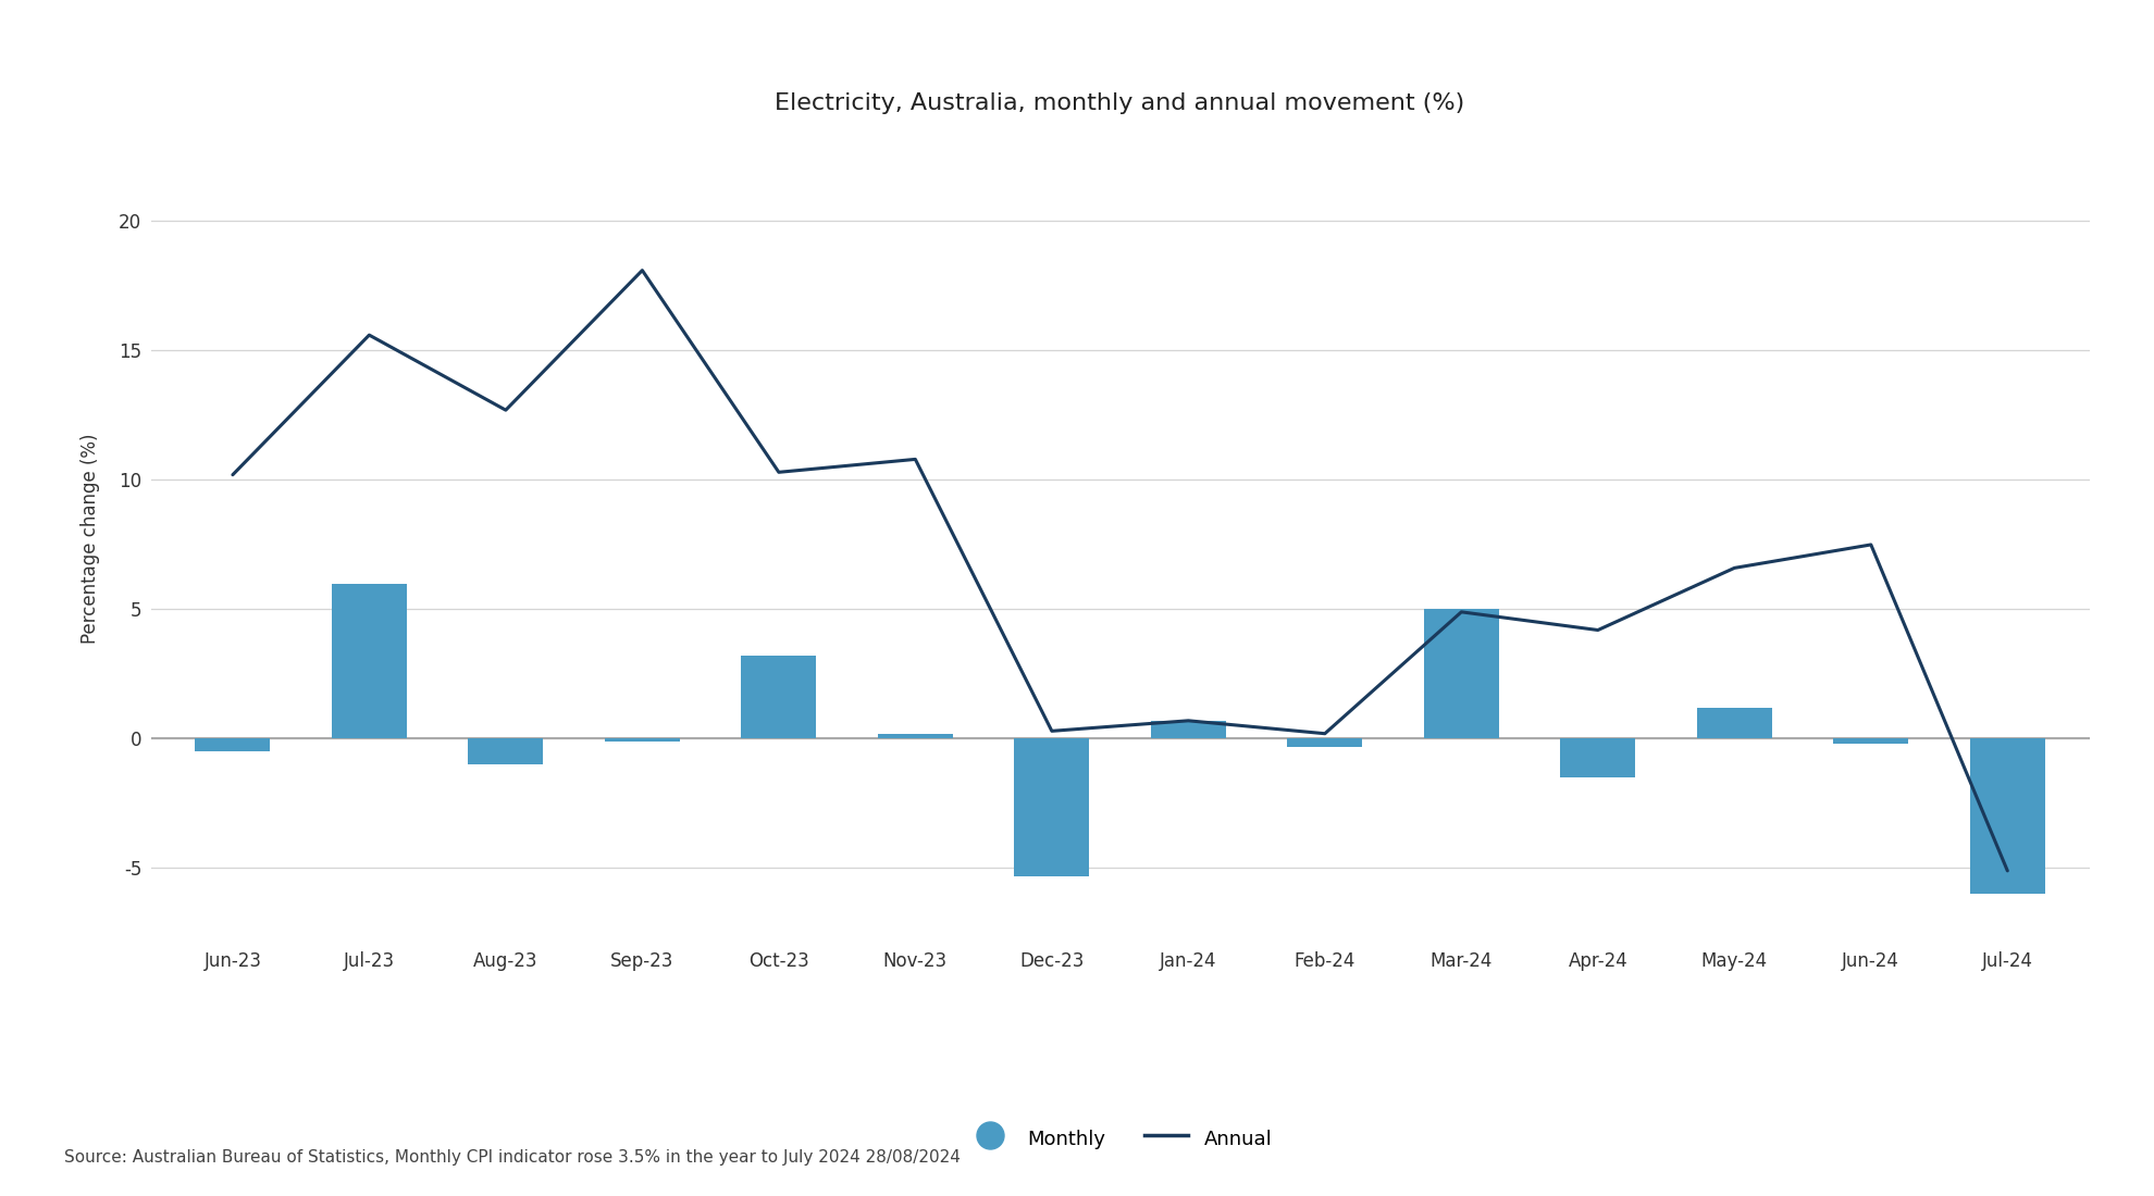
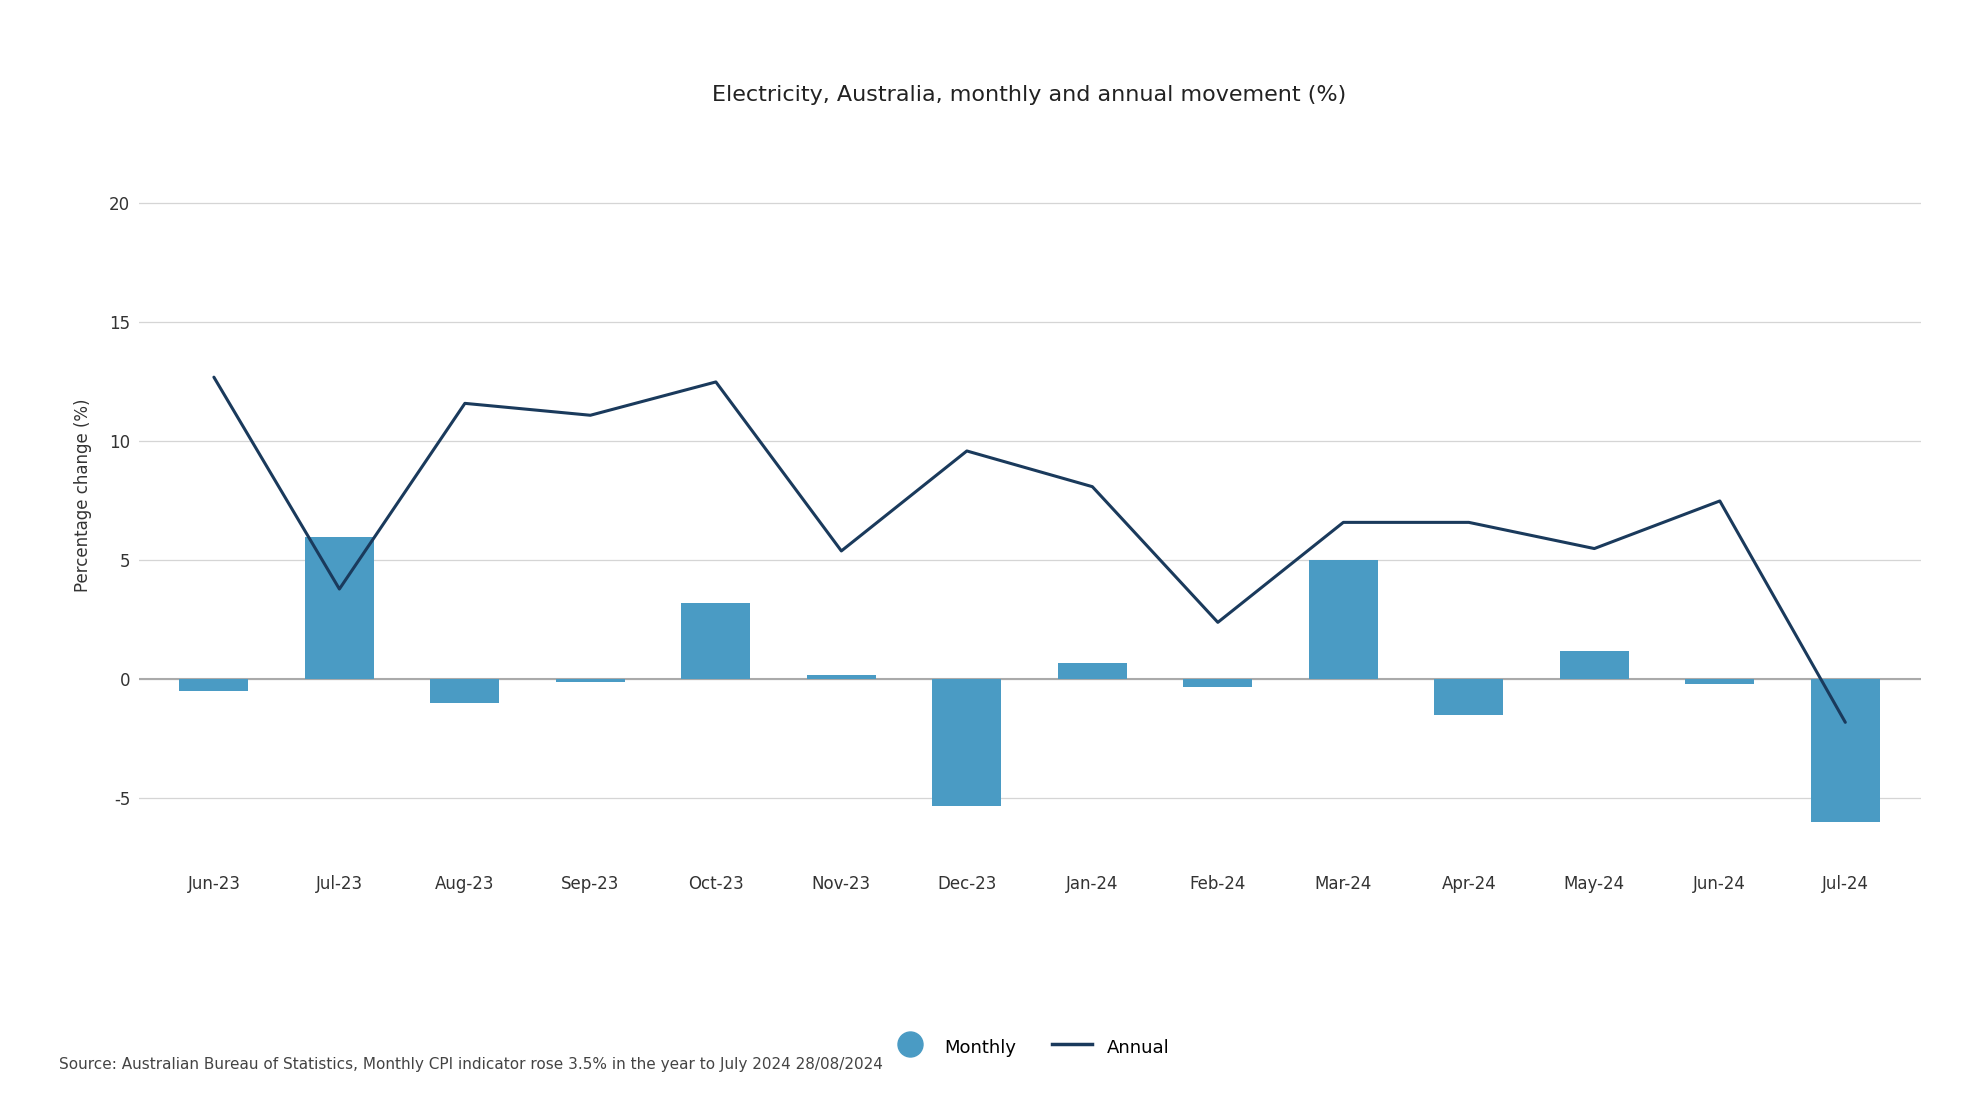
Annual/Jun-23: 10.2 -> 12.7
Annual/Jul-23: 15.6 -> 3.8
Annual/Aug-23: 12.7 -> 11.6
Annual/Sep-23: 18.1 -> 11.1
Annual/Oct-23: 10.3 -> 12.5
Annual/Nov-23: 10.8 -> 5.4
Annual/Dec-23: 0.3 -> 9.6
Annual/Jan-24: 0.7 -> 8.1
Annual/Feb-24: 0.2 -> 2.4
Annual/Mar-24: 4.9 -> 6.6
Annual/Apr-24: 4.2 -> 6.6
Annual/May-24: 6.6 -> 5.5
Annual/Jul-24: -5.1 -> -1.8
